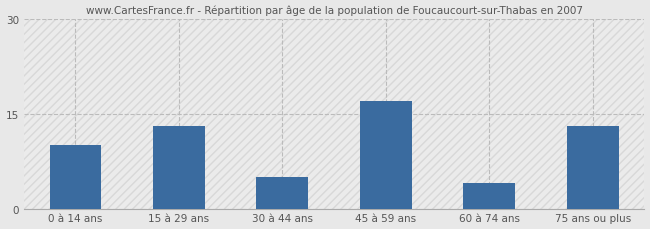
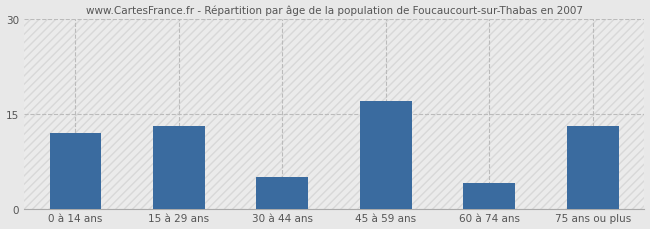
0 à 14 ans: 10 -> 12
